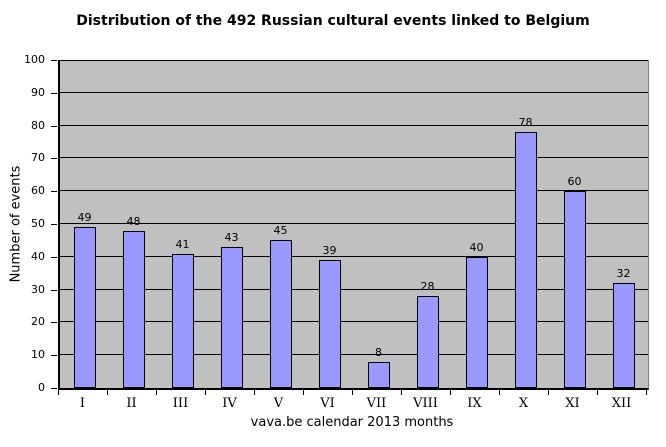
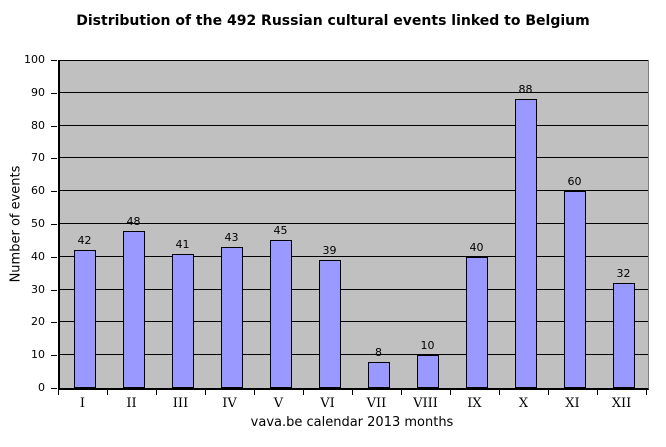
I: 49 -> 42
VIII: 28 -> 10
X: 78 -> 88
